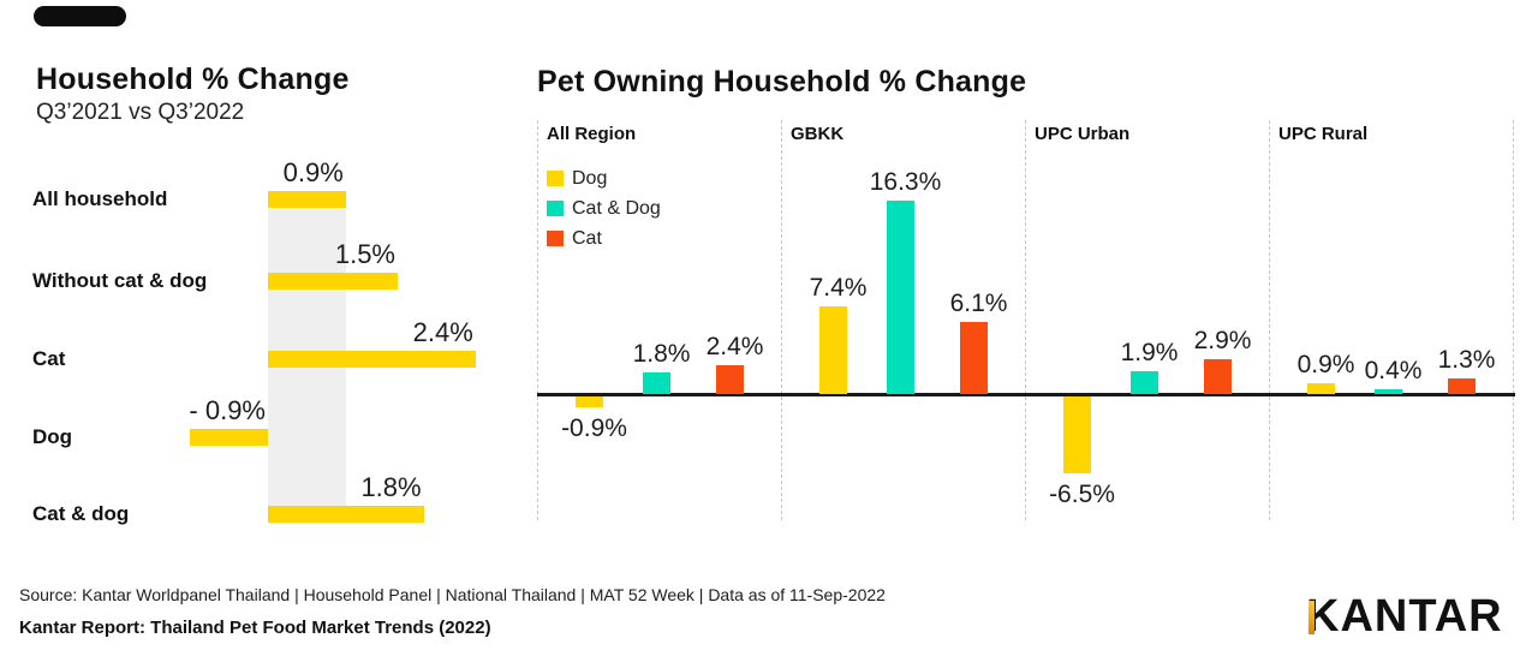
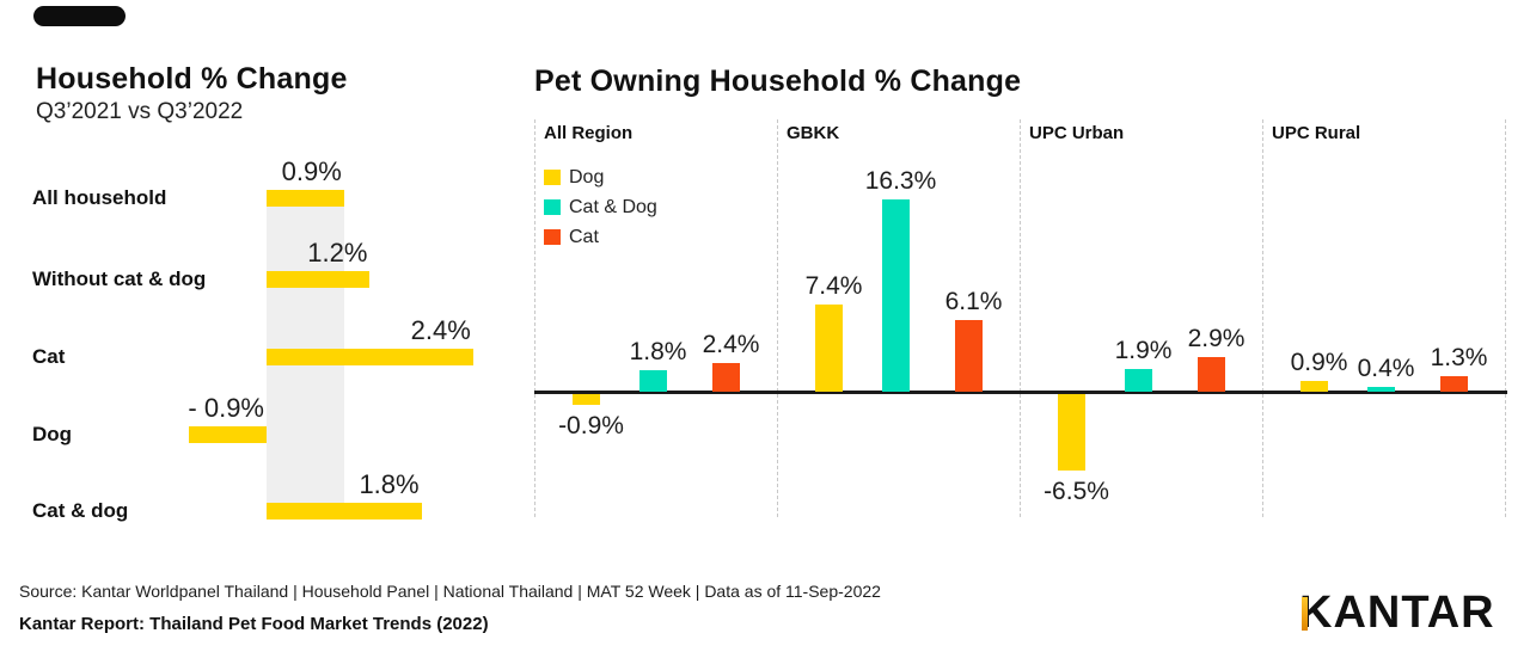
Household % Change/Without cat & dog: 1.5% -> 1.2%
